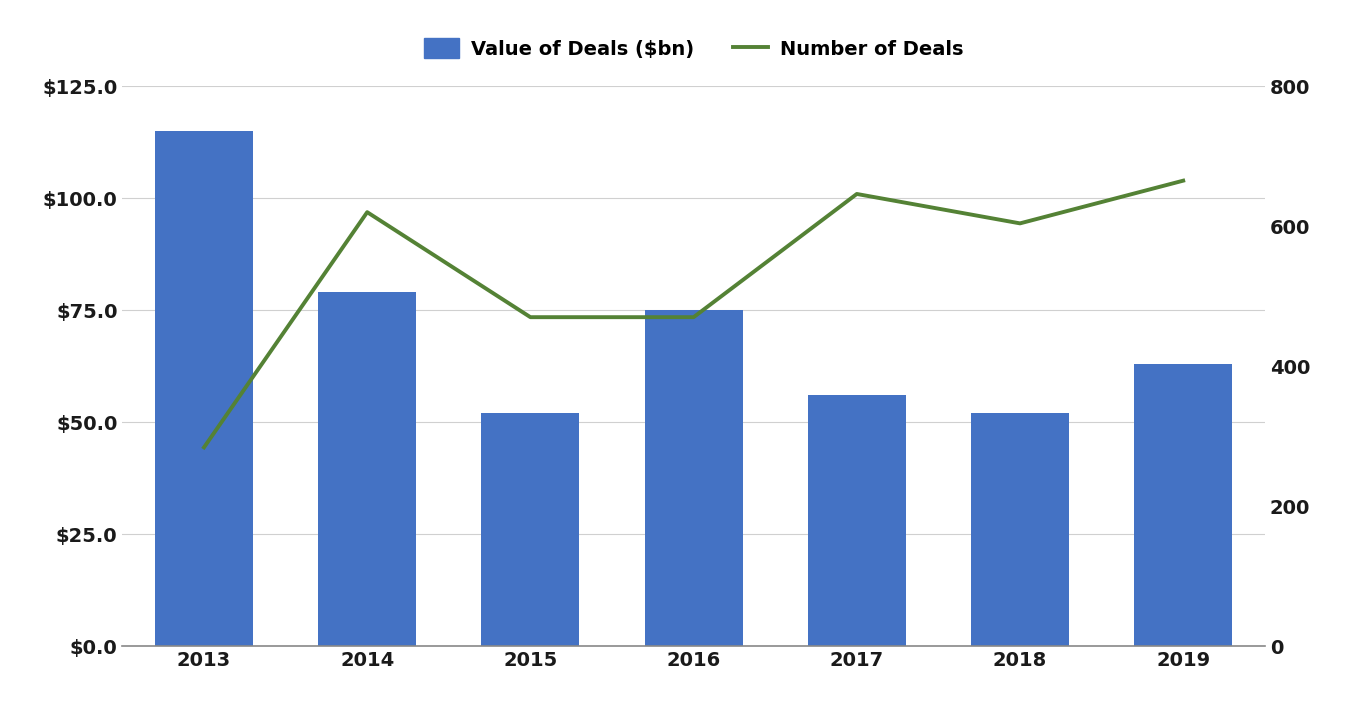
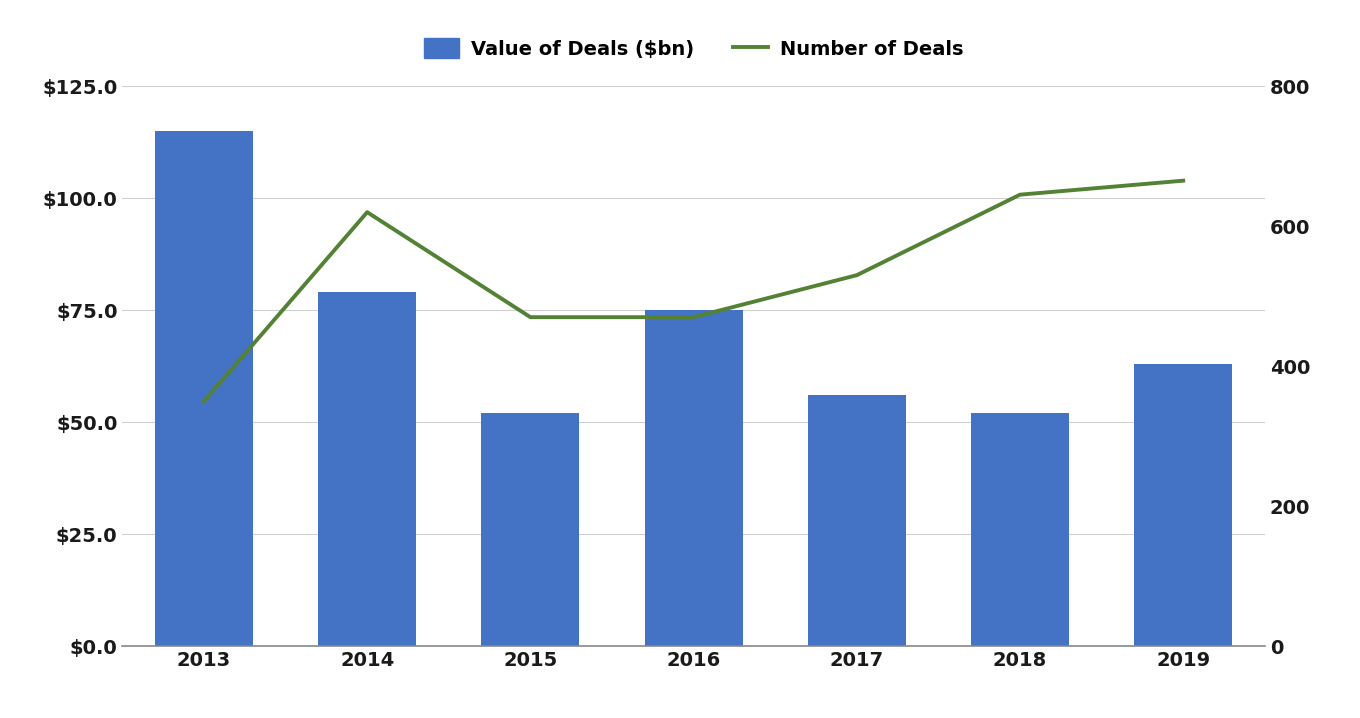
Number of Deals/2013: 284 -> 350
Number of Deals/2017: 646 -> 530
Number of Deals/2018: 604 -> 645
